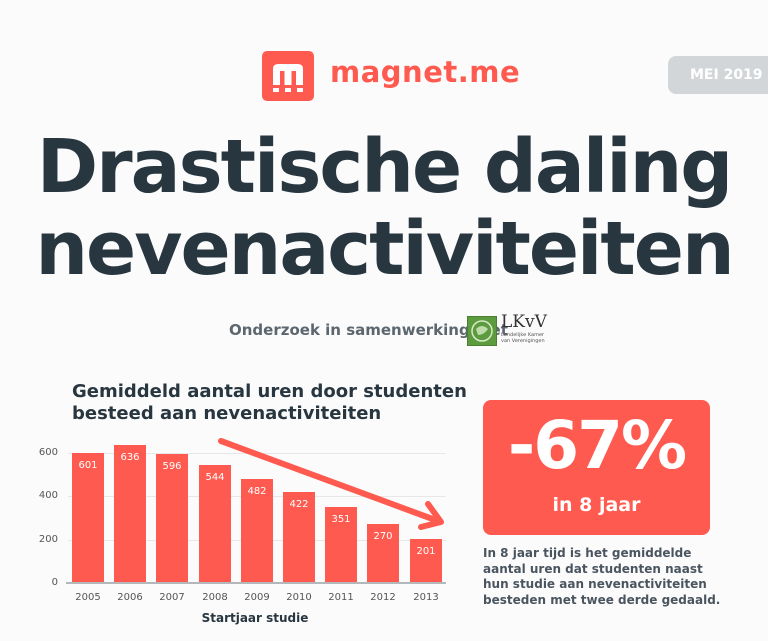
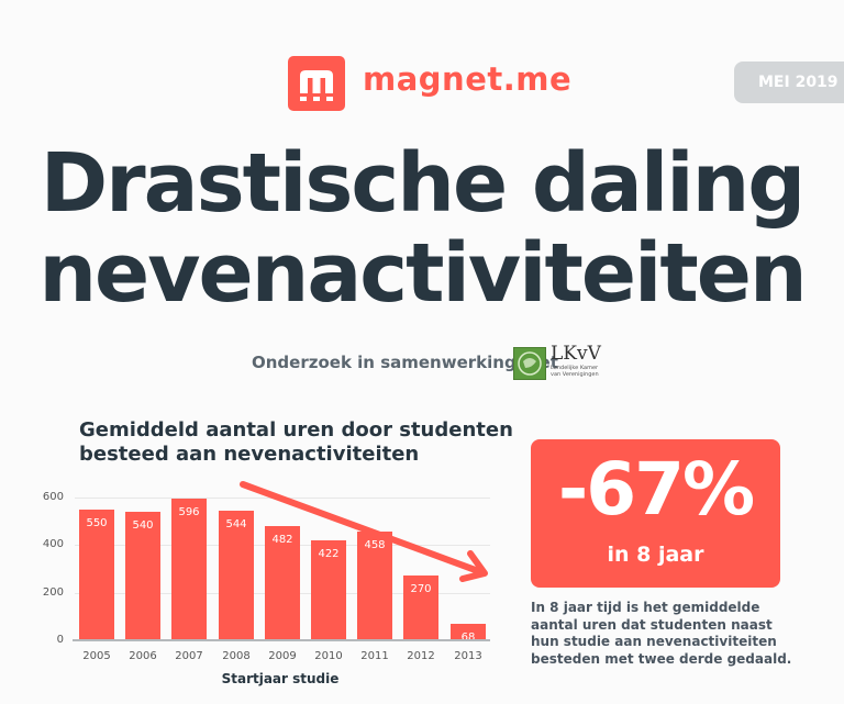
2005: 601 -> 550
2006: 636 -> 540
2011: 351 -> 458
2013: 201 -> 68
